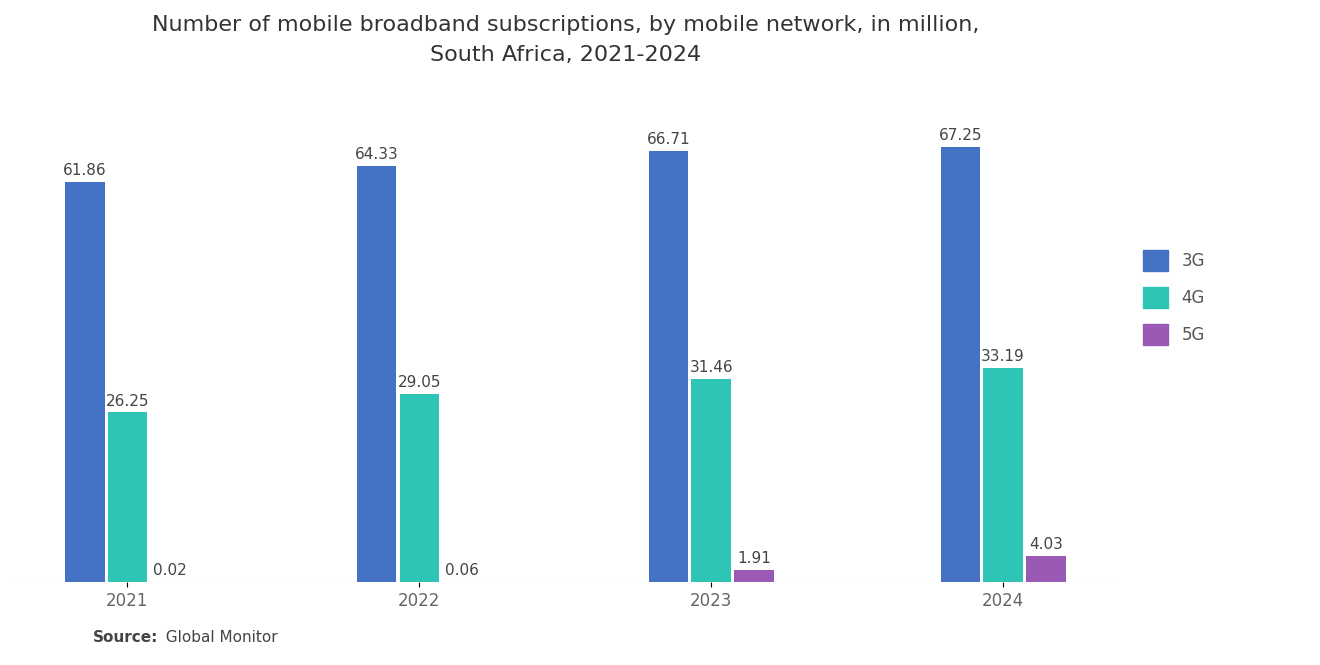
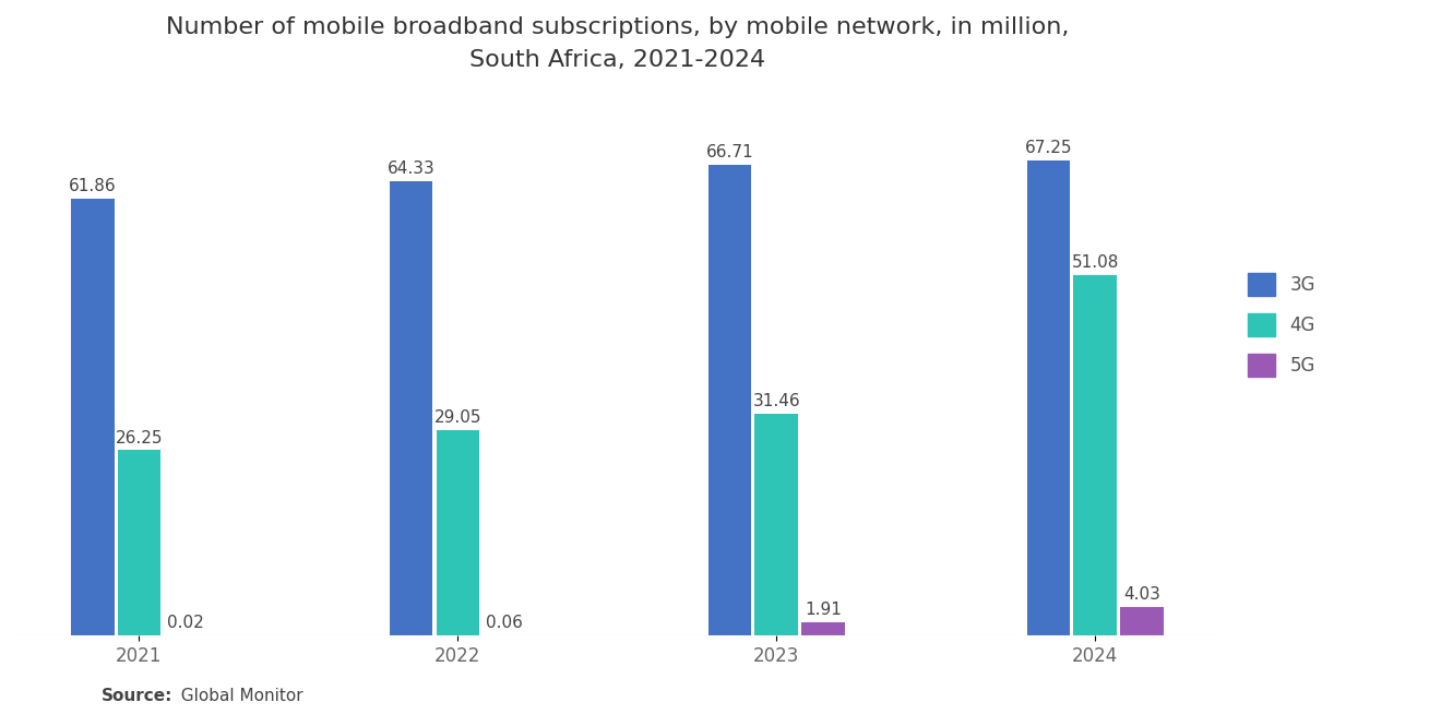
4G/2024: 33.19 -> 51.08
